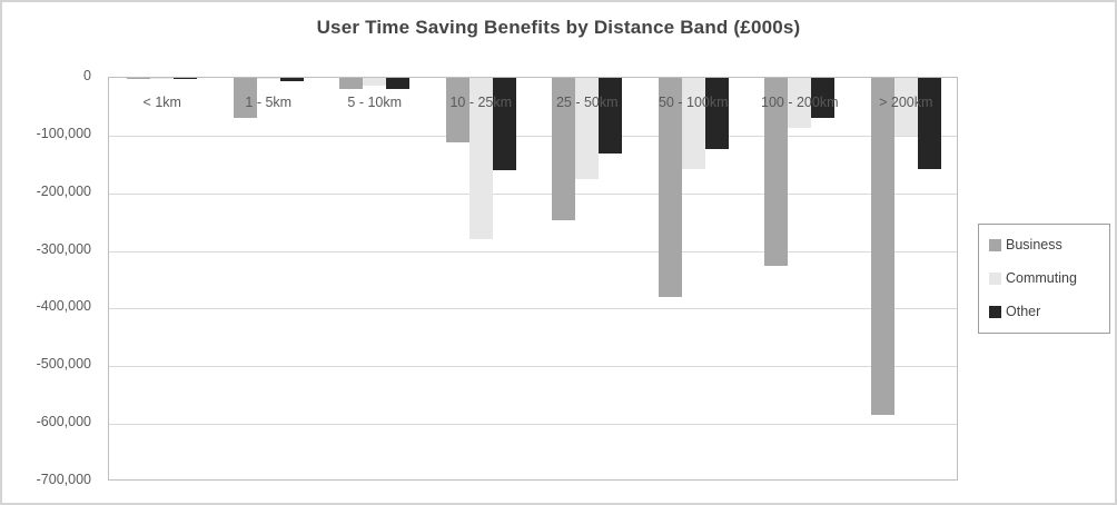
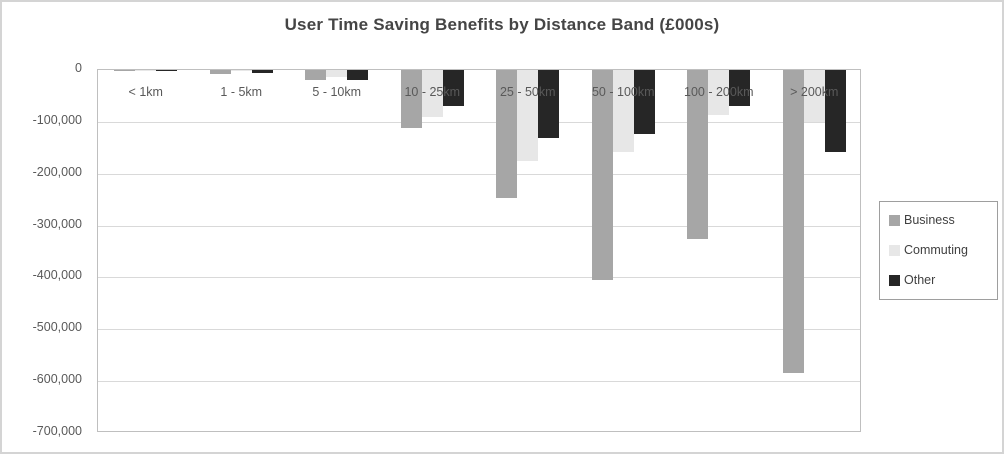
Business/1 - 5km: -70000 -> -10000
Commuting/10 - 25km: -280000 -> -90000
Other/10 - 25km: -160000 -> -70000
Business/50 - 100km: -380000 -> -400000
